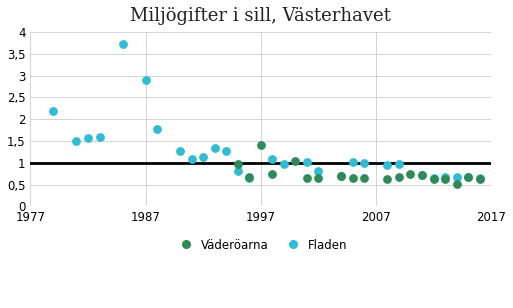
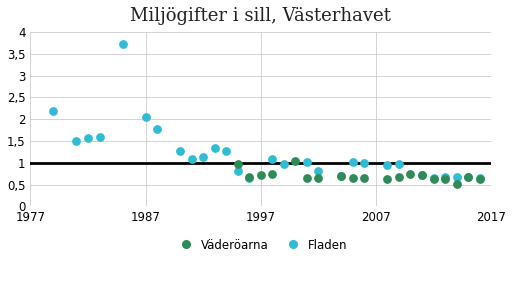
Fladen/1987: 2,90 -> 2,05
Väderöarna/1997: 1,40 -> 0,73
